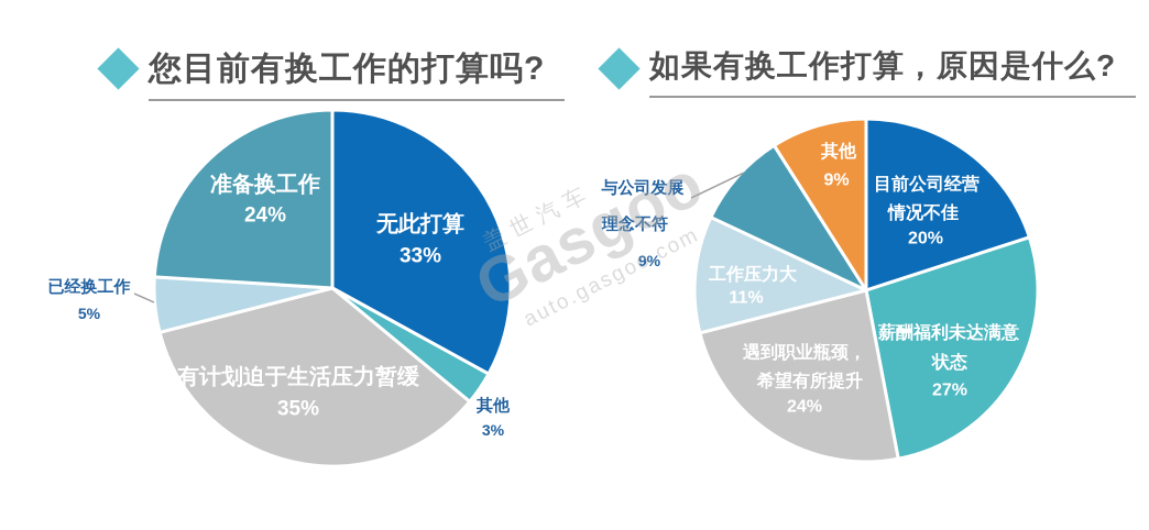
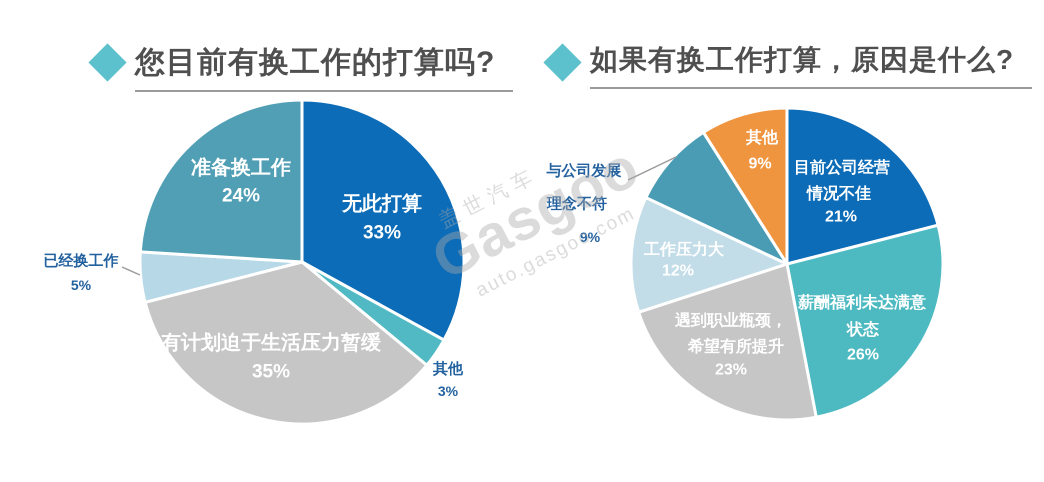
如果有换工作打算，原因是什么?/目前公司经营情况不佳: 20% -> 21%
如果有换工作打算，原因是什么?/薪酬福利未达满意状态: 27% -> 26%
如果有换工作打算，原因是什么?/遇到职业瓶颈，希望有所提升: 24% -> 23%
如果有换工作打算，原因是什么?/工作压力大: 11% -> 12%
